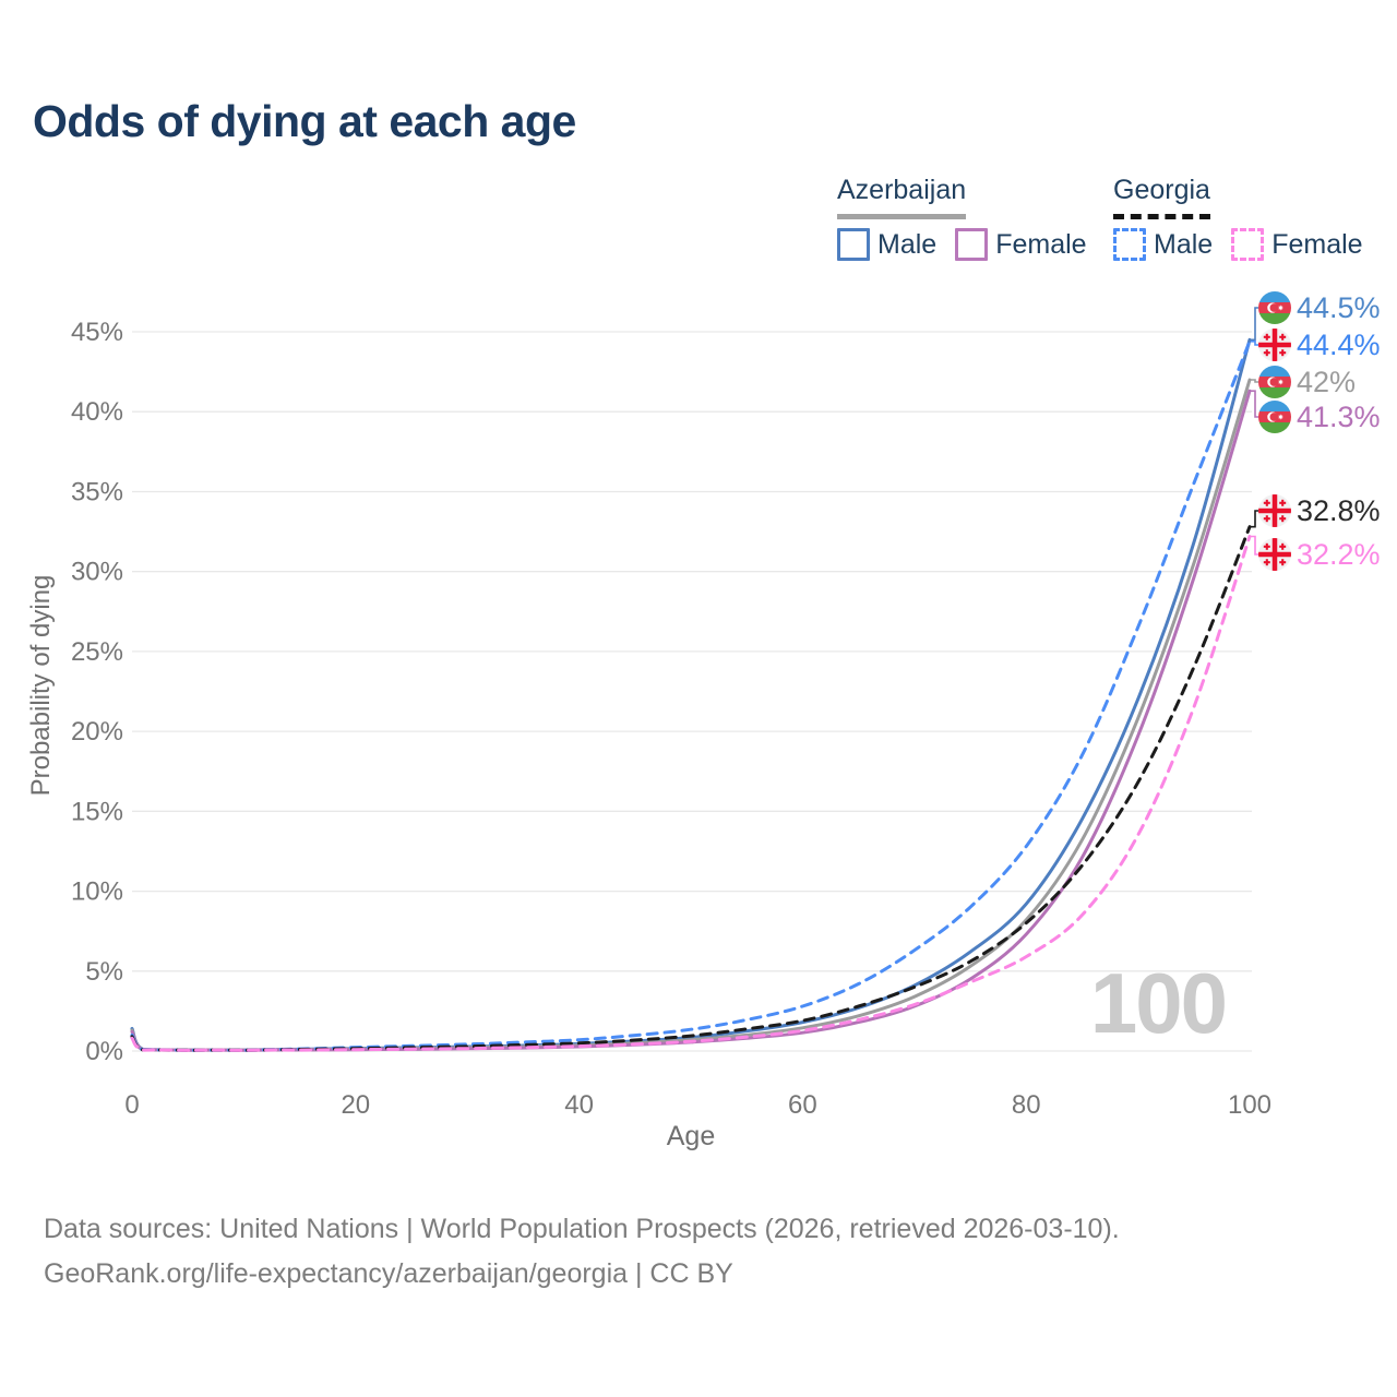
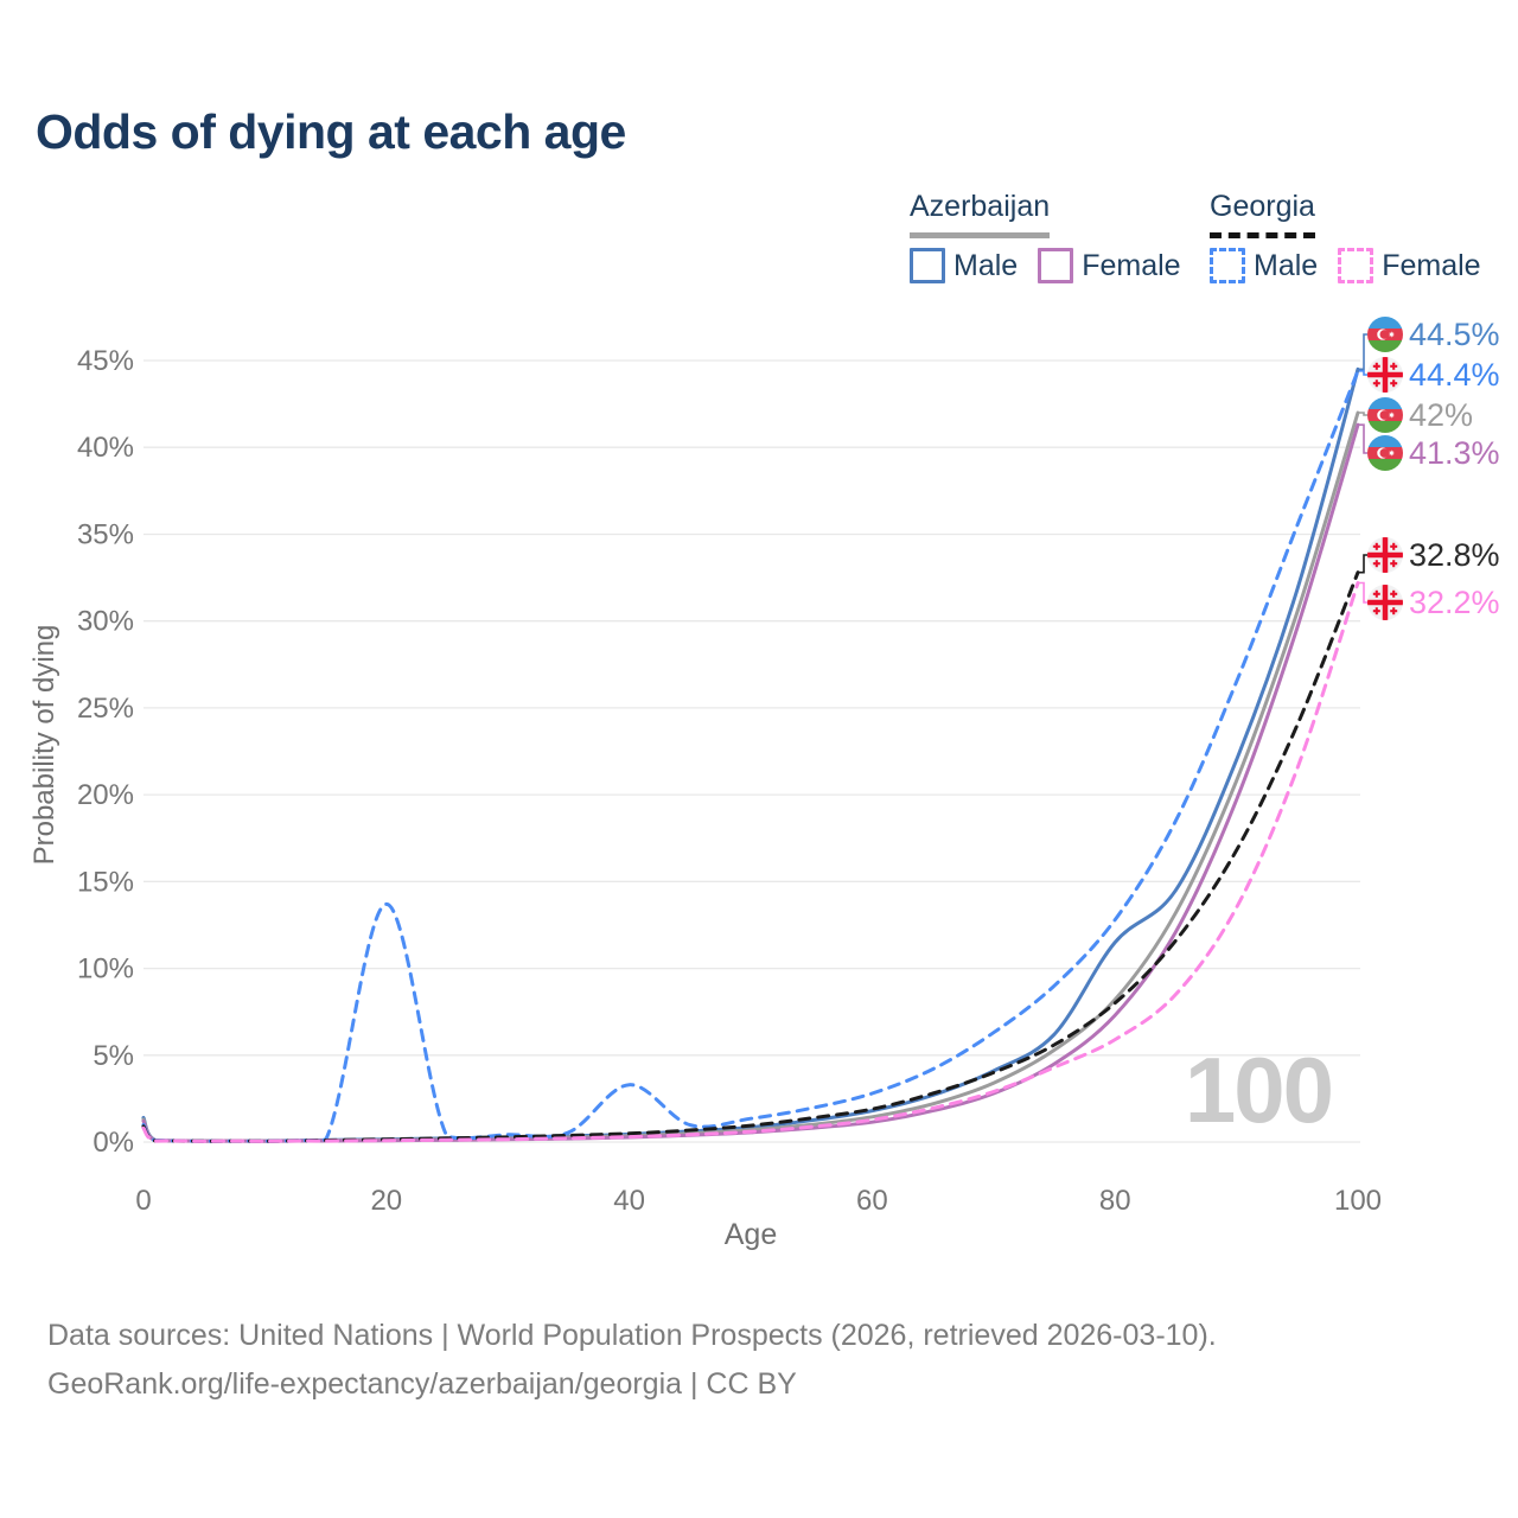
Georgia Male/20: 0.2% -> 13.7%
Georgia Male/40: 0.7% -> 3.3%
Azerbaijan Male/80: 9.2% -> 11.5%
